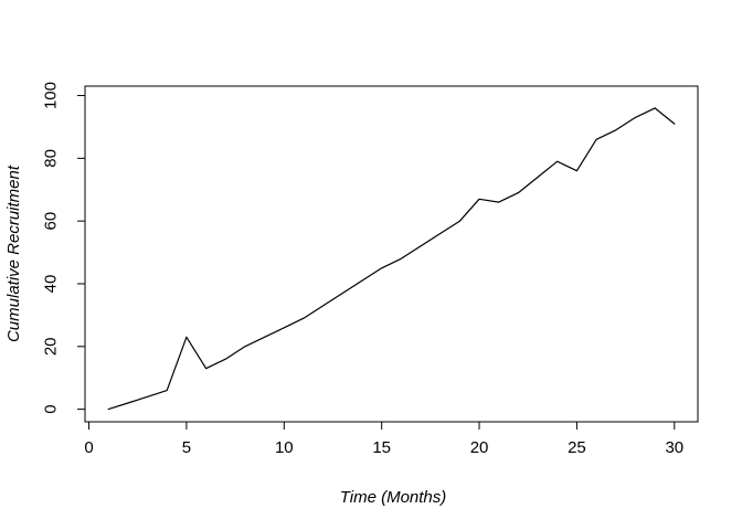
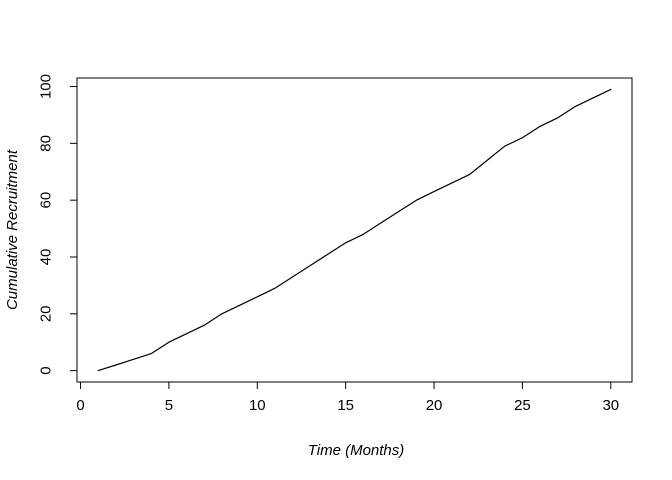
5: 23 -> 10
20: 67 -> 63
25: 76 -> 82
30: 91 -> 99
